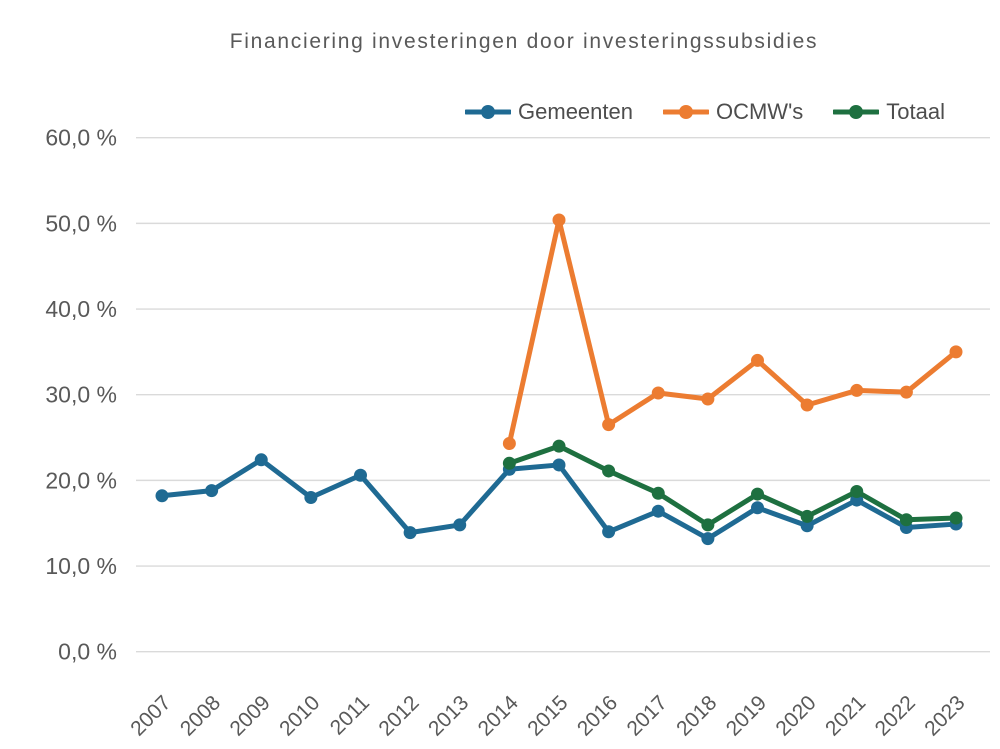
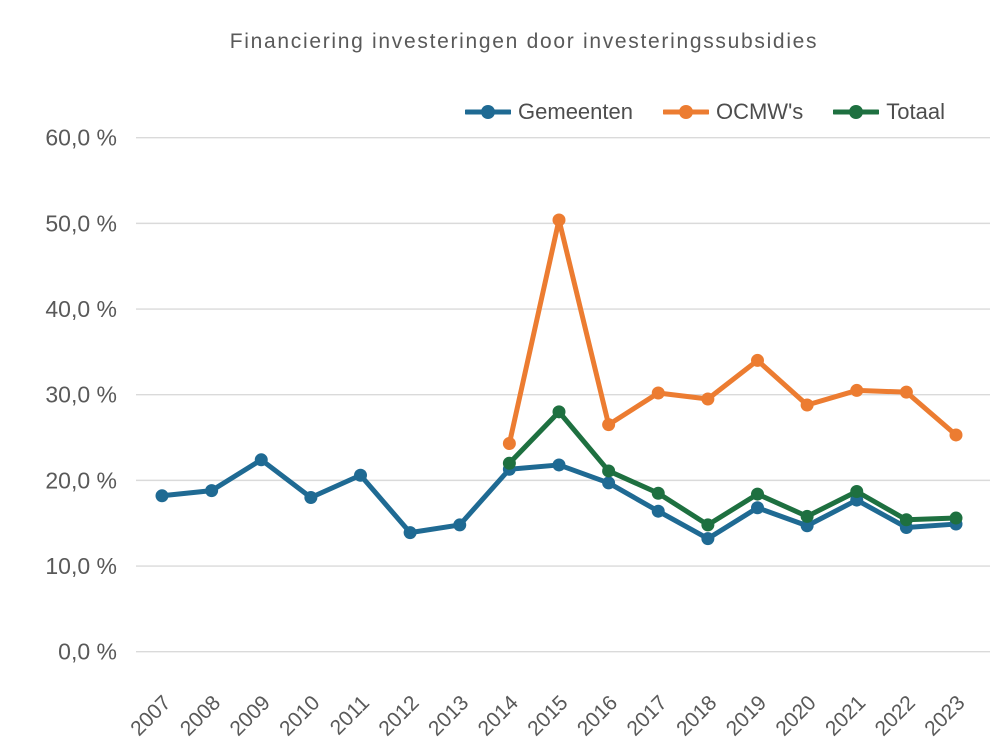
Totaal/2015: 24% -> 28%
Gemeenten/2016: 14% -> 20%
OCMW's/2023: 35% -> 25%
